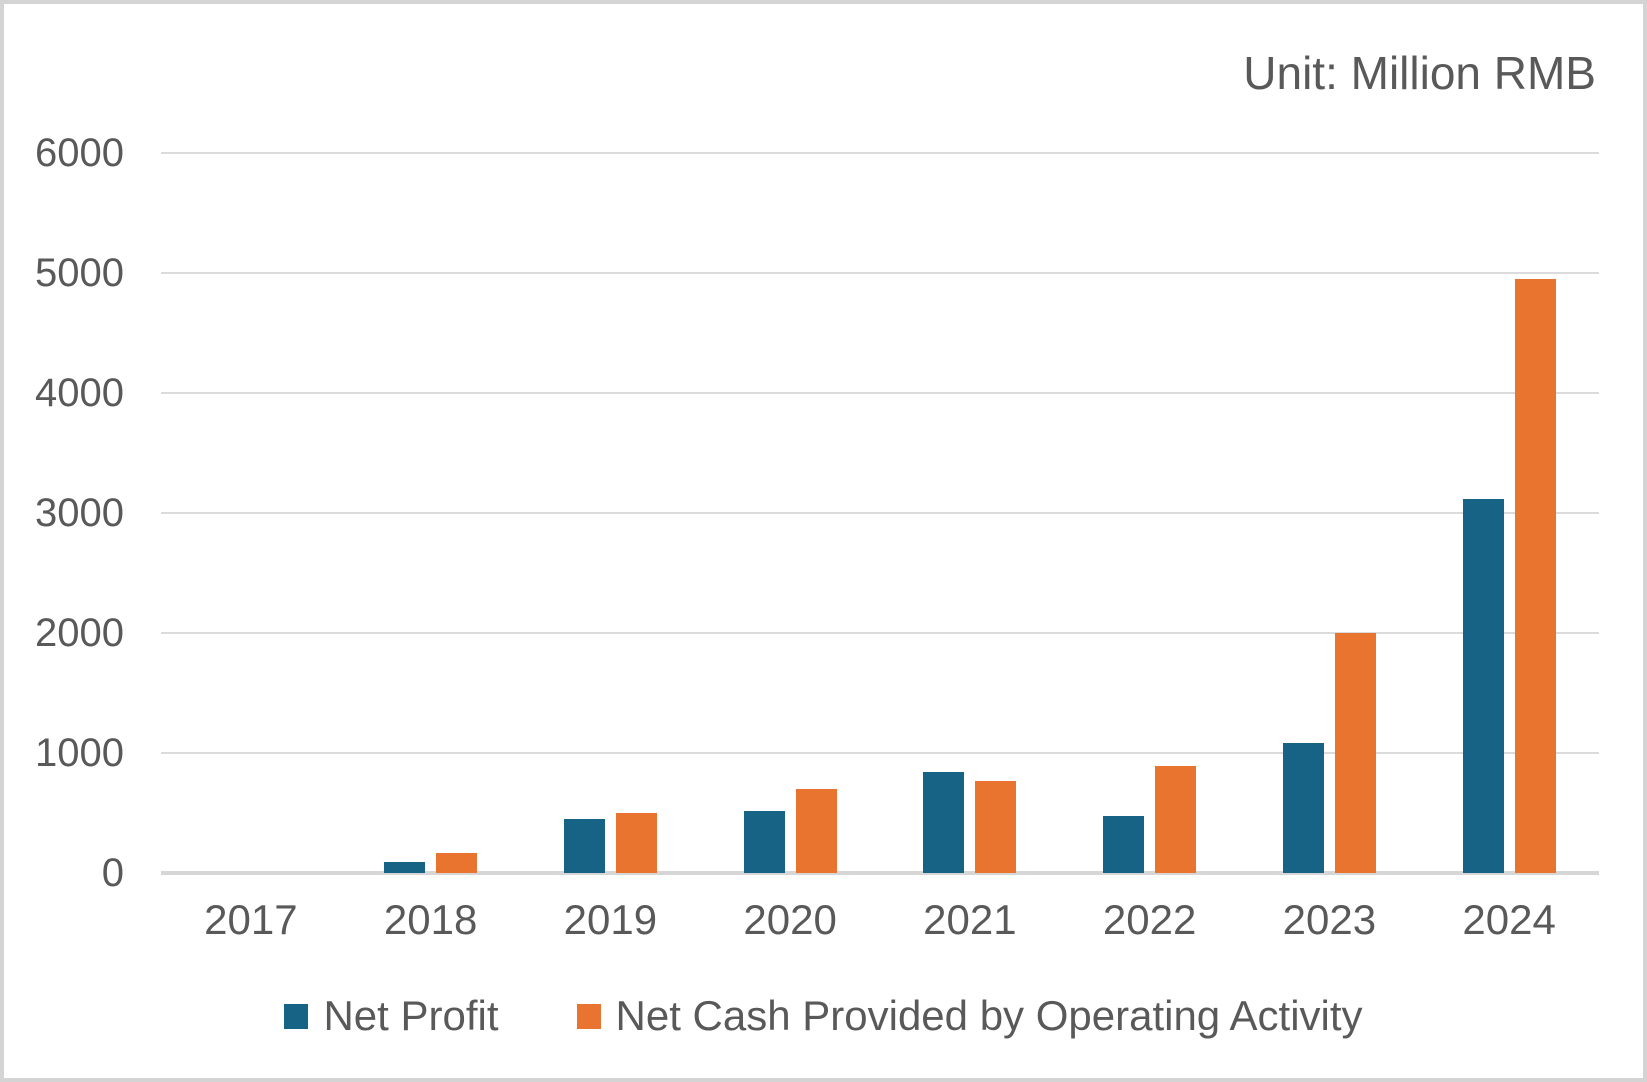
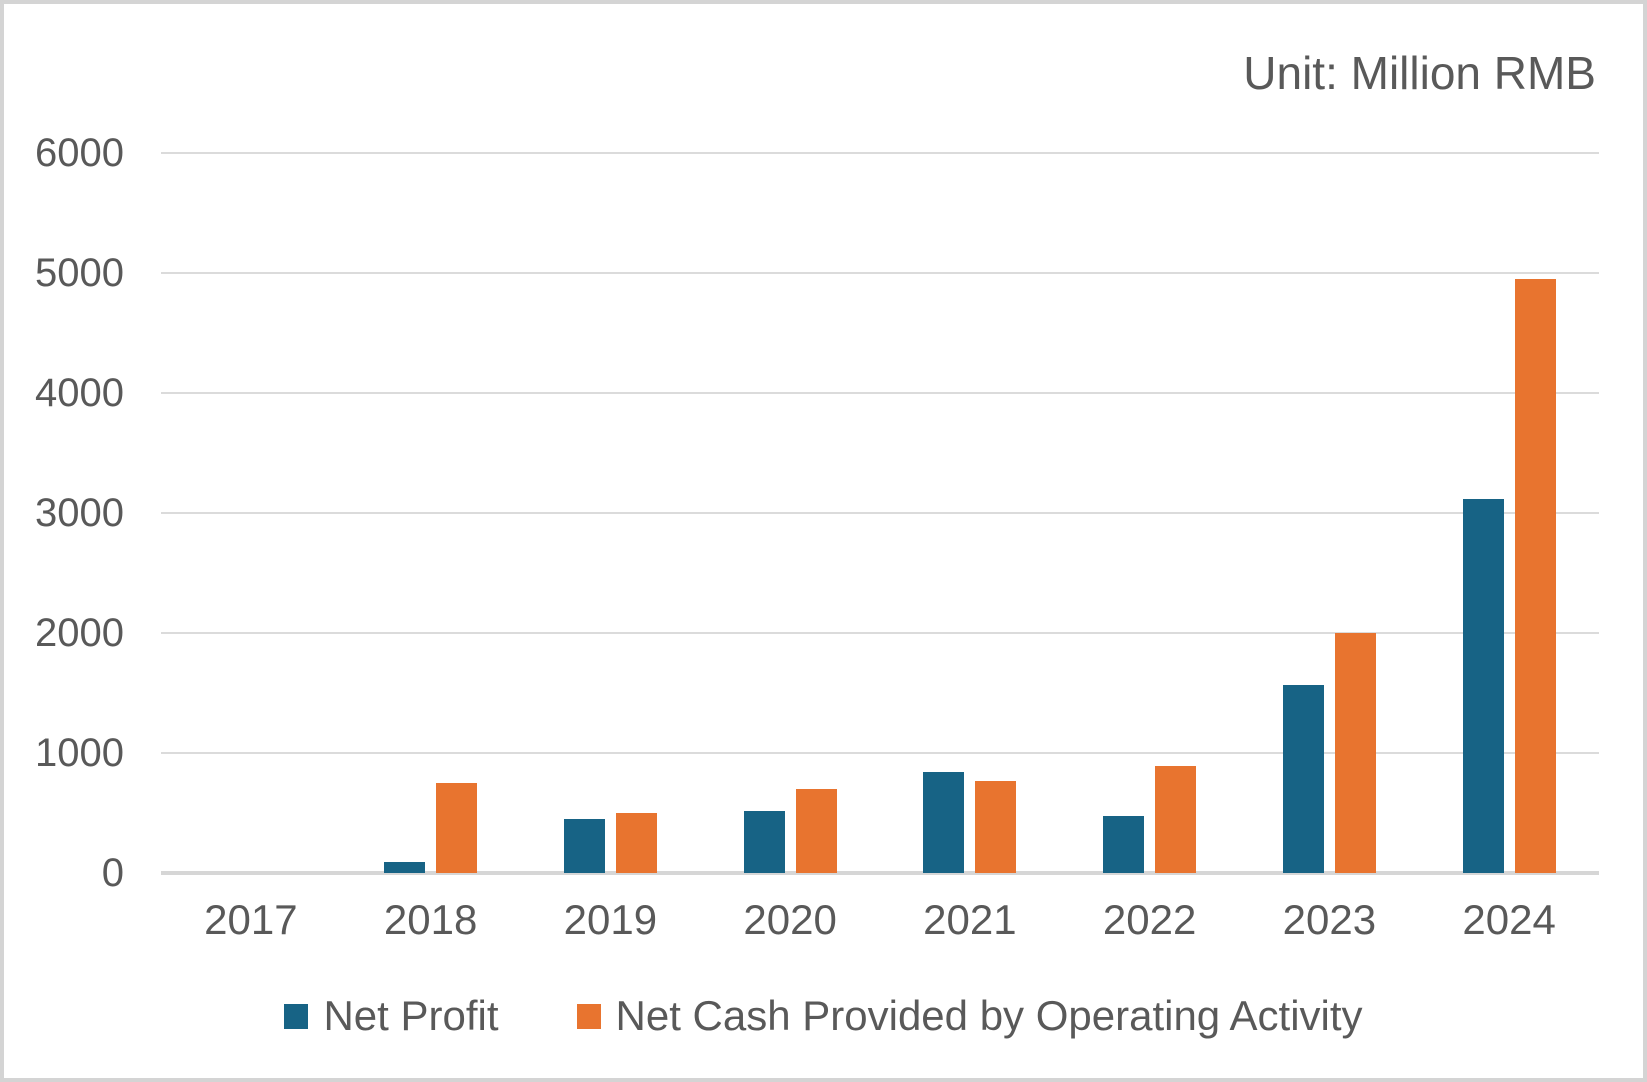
Net Cash Provided by Operating Activity/2018: 160 -> 750
Net Profit/2023: 1080 -> 1570
